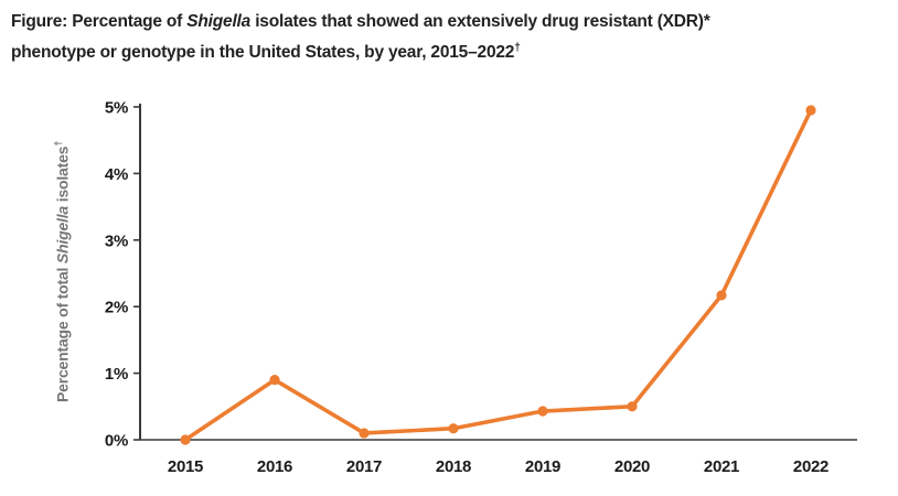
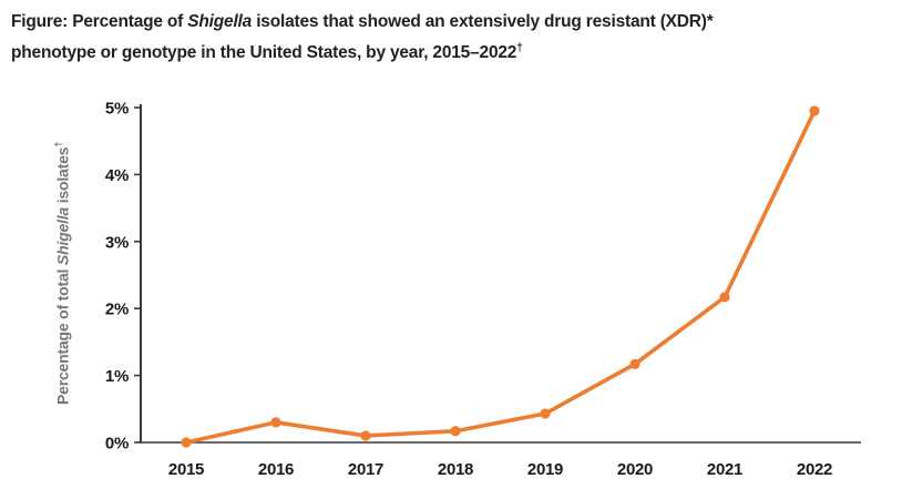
2016: 0.9% -> 0.3%
2020: 0.5% -> 1.2%
